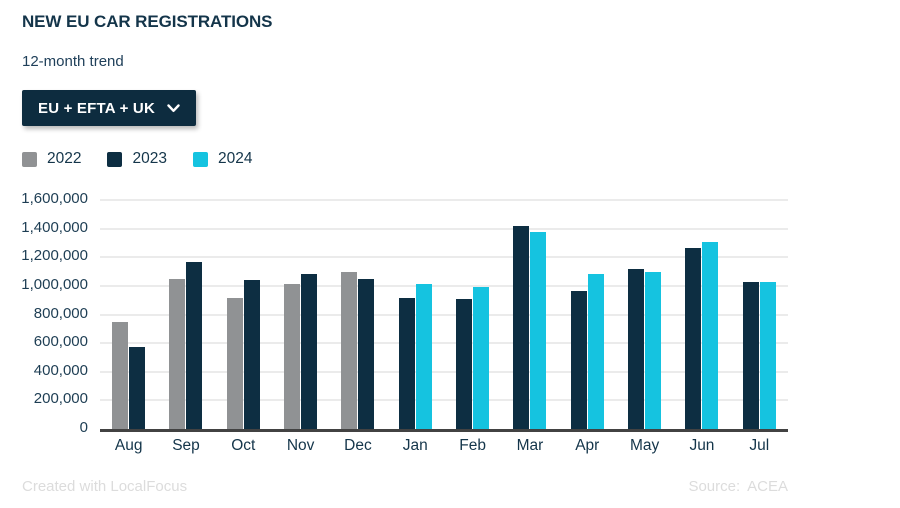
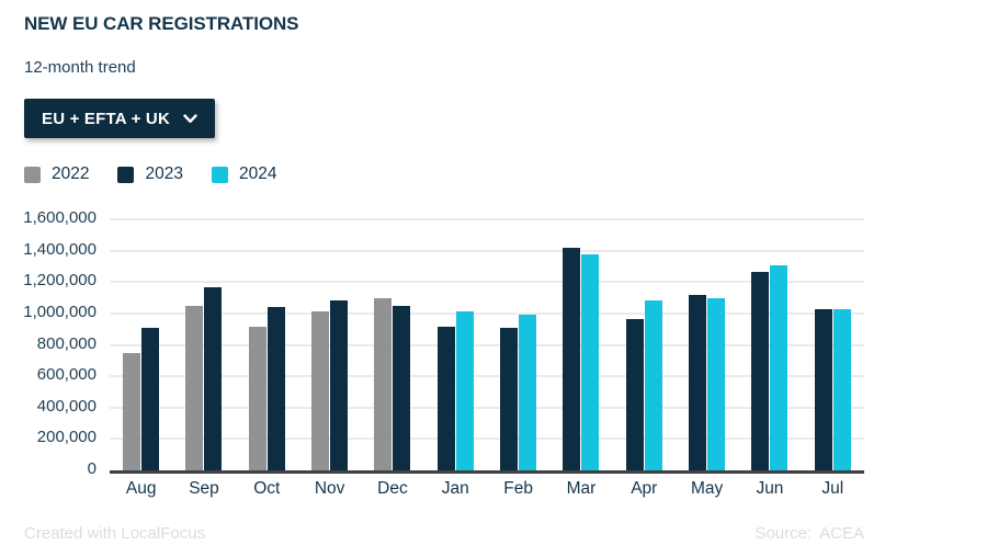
2023/Aug: 570000 -> 900000
